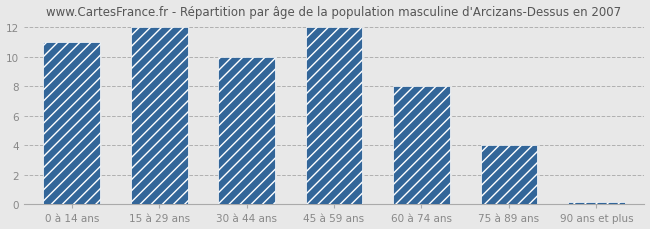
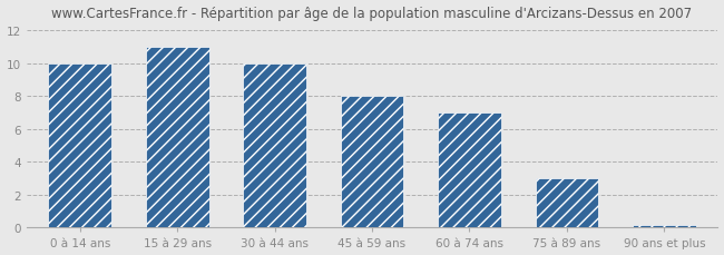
0 à 14 ans: 11.0 -> 10.0
15 à 29 ans: 12.0 -> 11.0
45 à 59 ans: 12.0 -> 8.0
60 à 74 ans: 8.0 -> 7.0
75 à 89 ans: 4.0 -> 3.0
